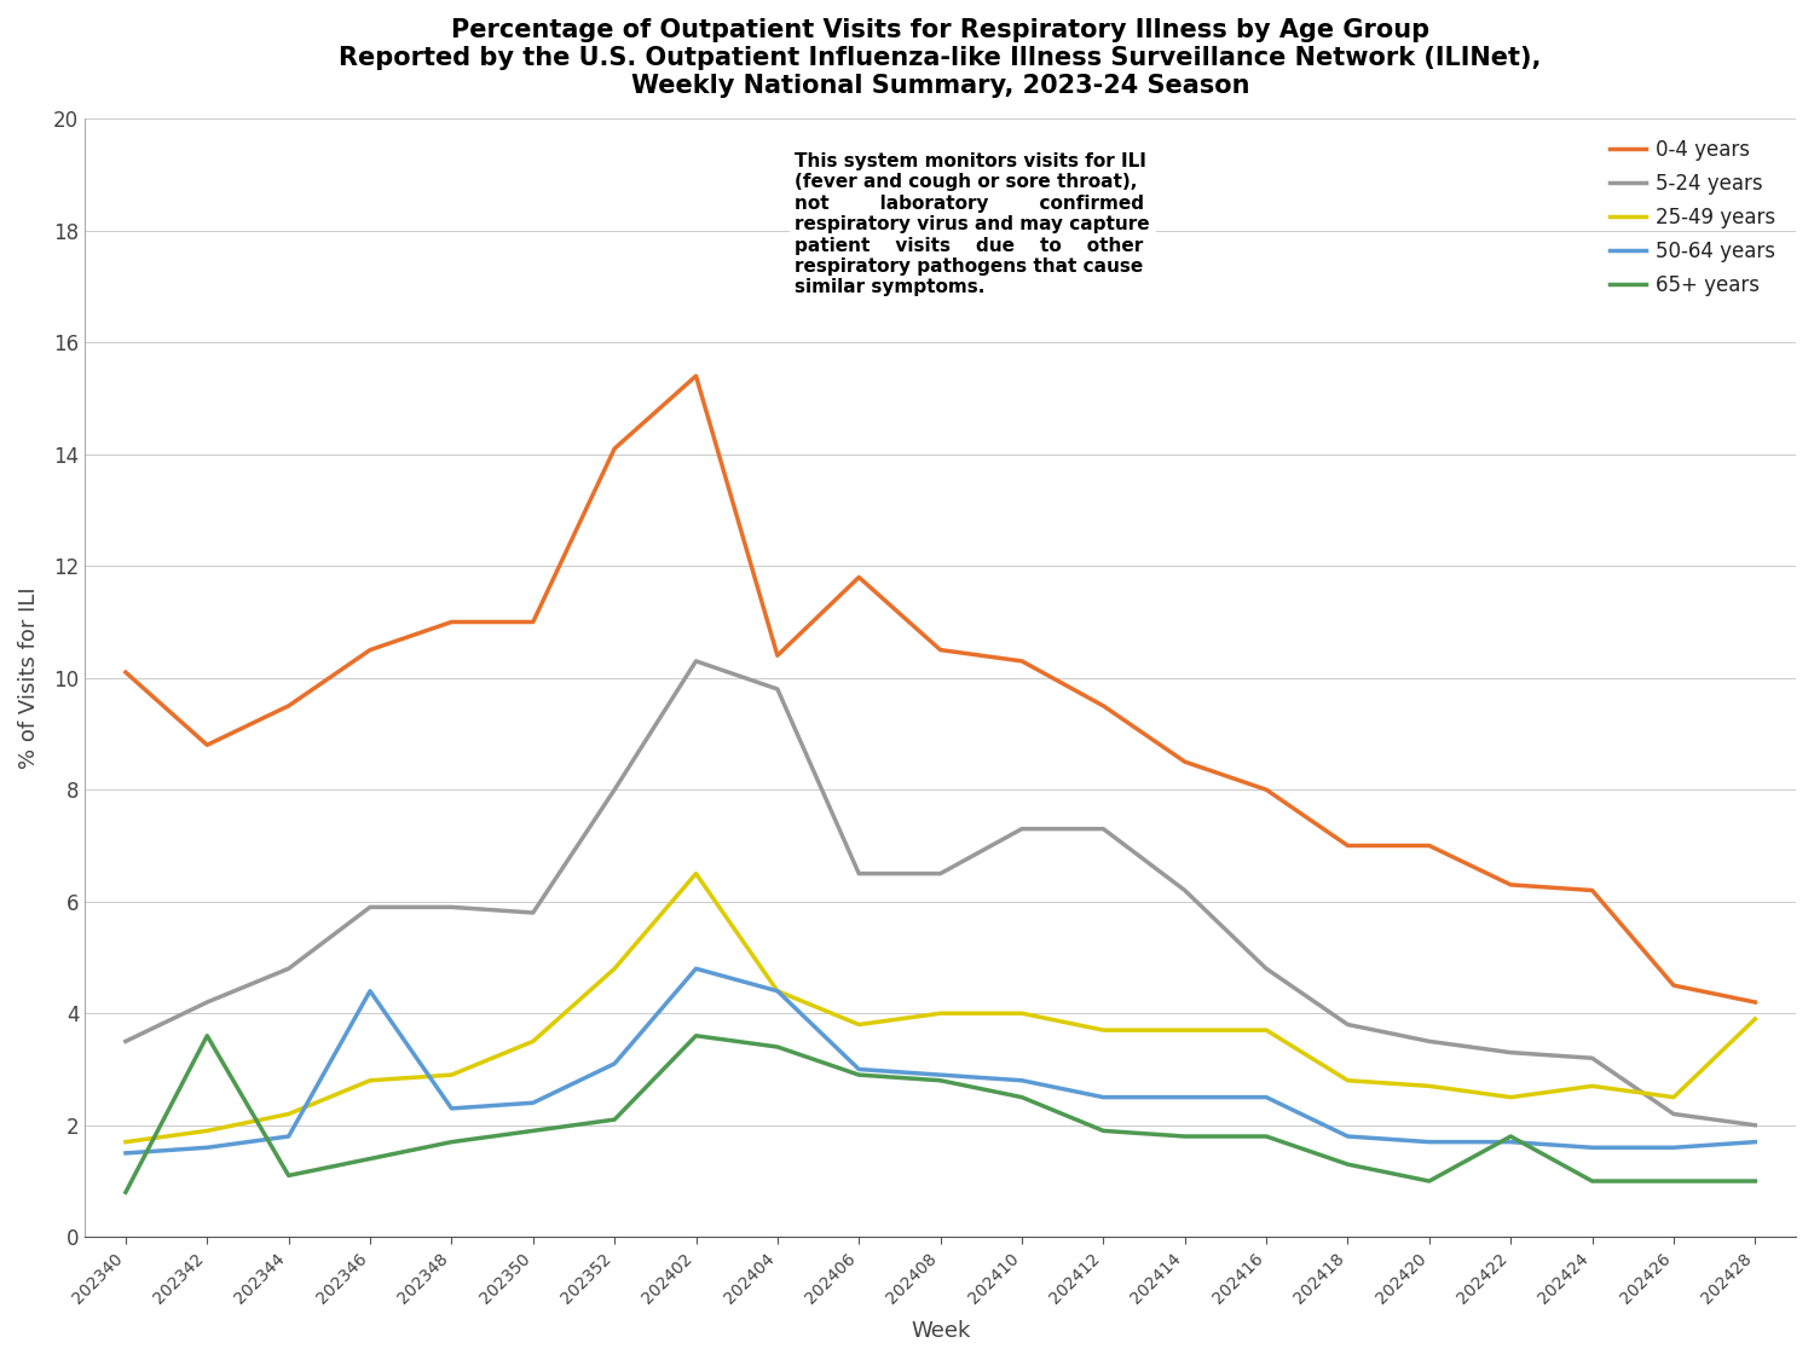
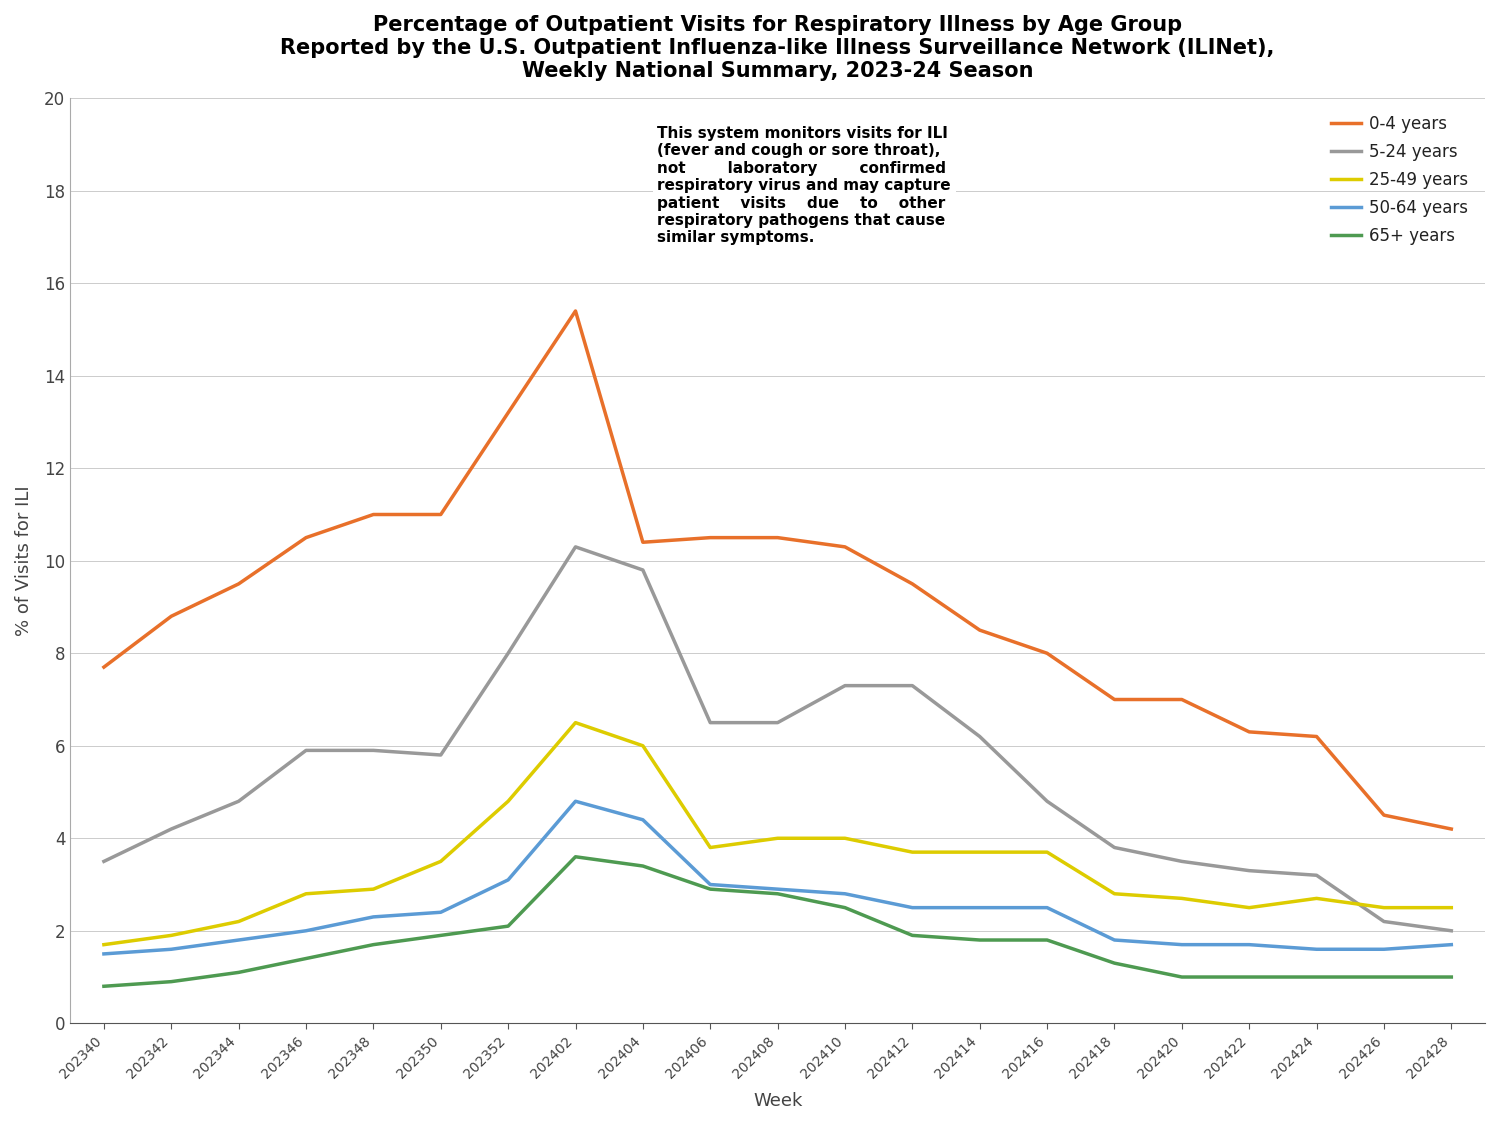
0-4 years/202340: 10.1 -> 7.7
65+ years/202342: 3.6 -> 0.9
50-64 years/202346: 4.4 -> 2.0
0-4 years/202352: 14.1 -> 13.2
25-49 years/202404: 4.4 -> 6.0
0-4 years/202406: 11.8 -> 10.5
65+ years/202422: 1.8 -> 1.0
25-49 years/202428: 3.9 -> 2.5
